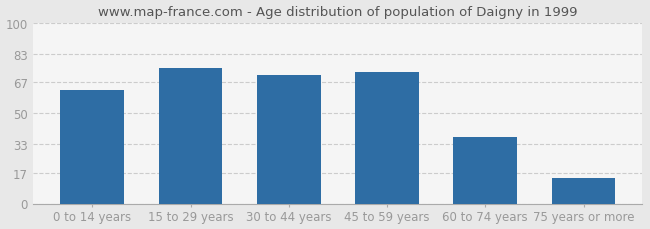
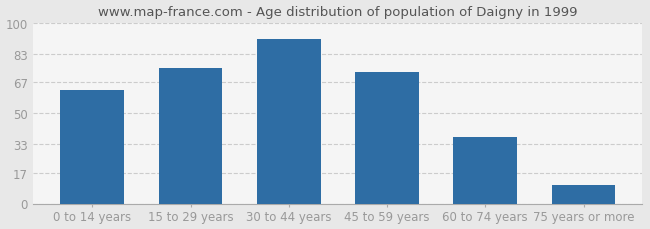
30 to 44 years: 71 -> 91
75 years or more: 14 -> 10
